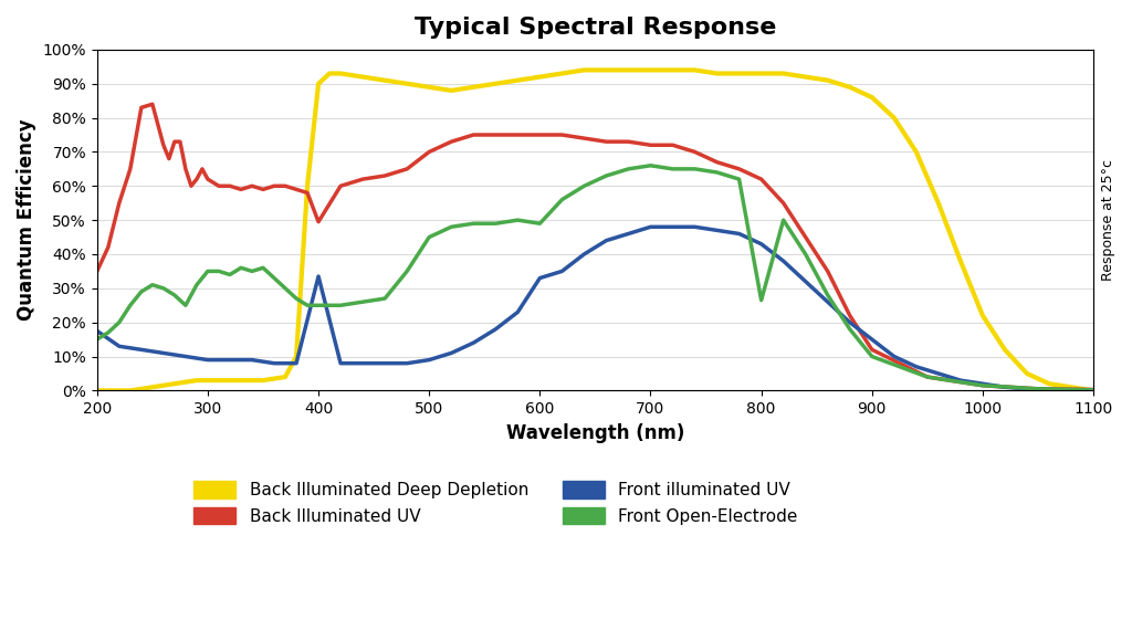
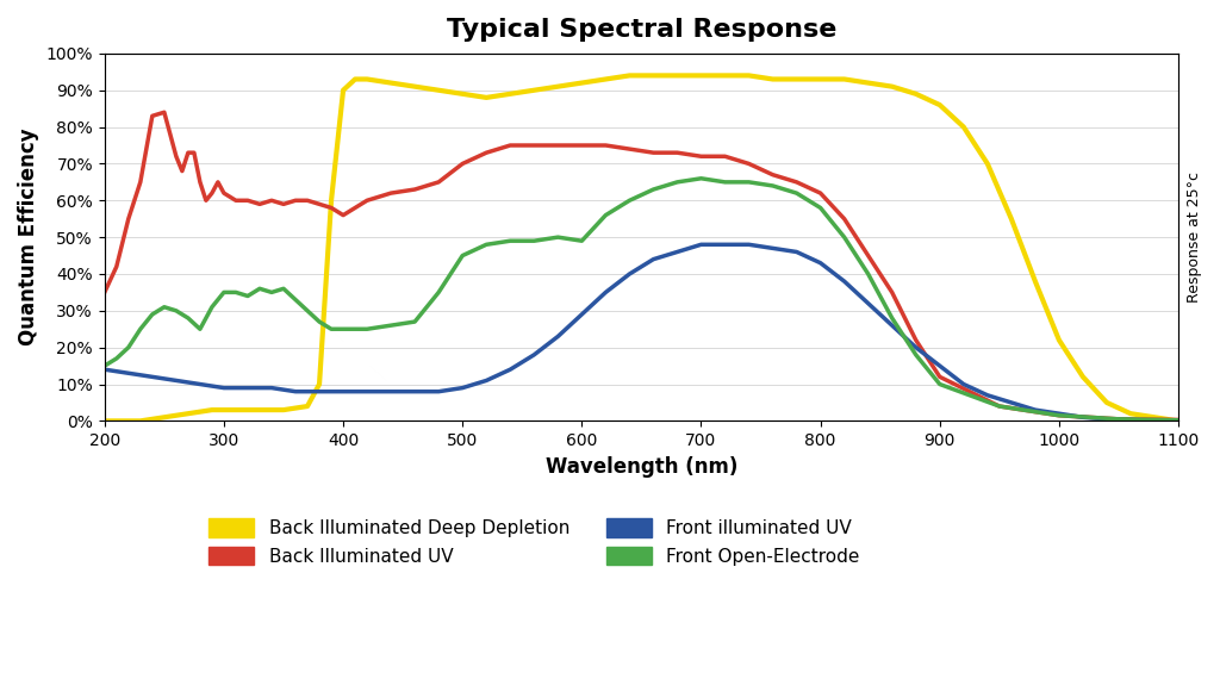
Front illuminated UV/200: 17.5% -> 14.0%
Back Illuminated UV/400: 49.5% -> 56.0%
Front illuminated UV/400: 33.5% -> 8.0%
Front illuminated UV/600: 33.0% -> 29.0%
Front Open-Electrode/800: 26.5% -> 58.0%
